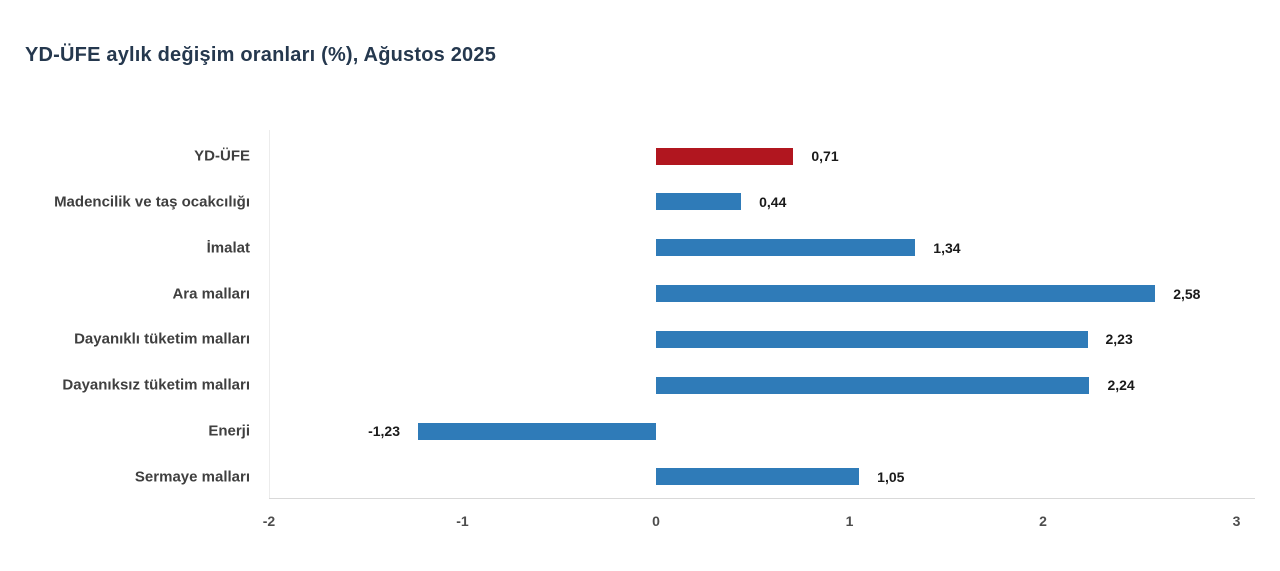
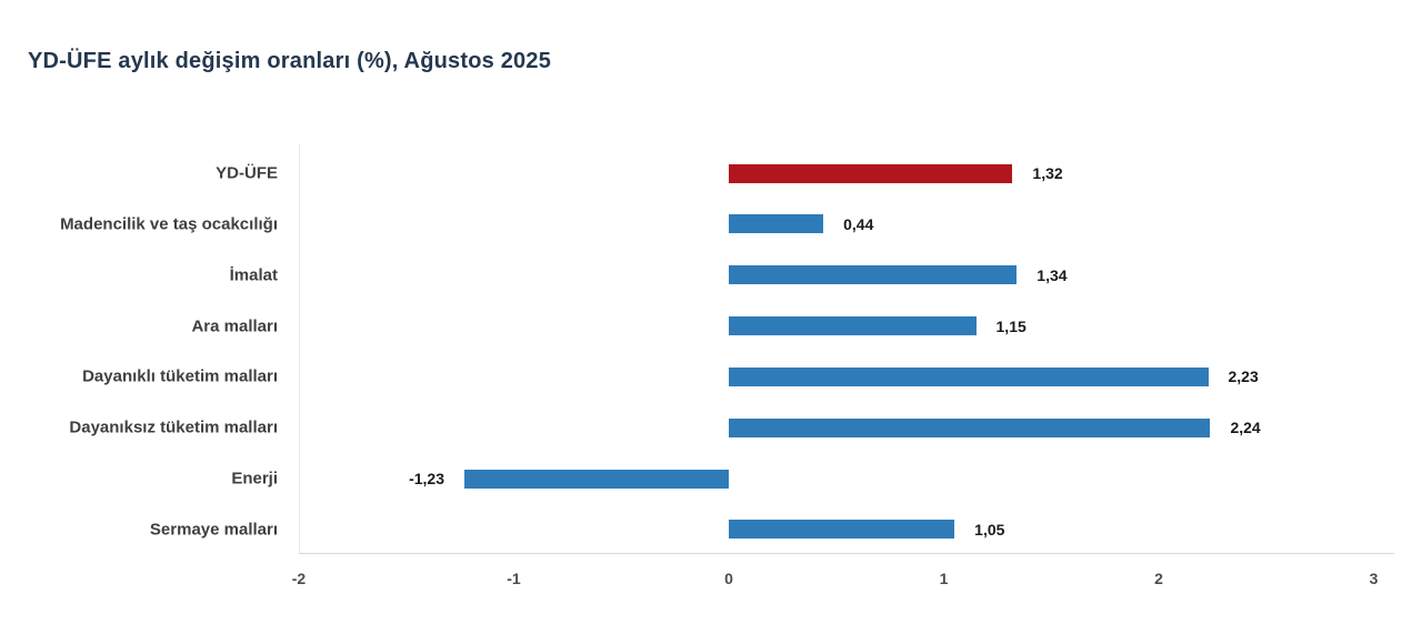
YD-ÜFE: 0,71 -> 1,32
Ara malları: 2,58 -> 1,15
